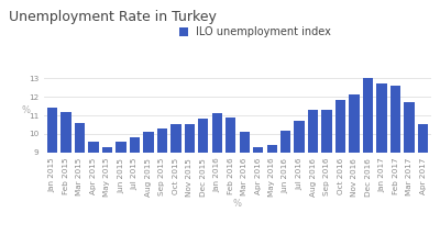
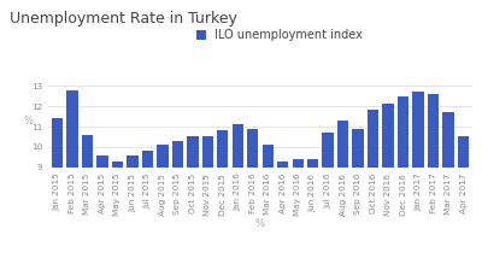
Feb 2015: 11.2 -> 12.8
Jun 2016: 10.2 -> 9.4
Sep 2016: 11.3 -> 10.9
Dec 2016: 13.0 -> 12.5
